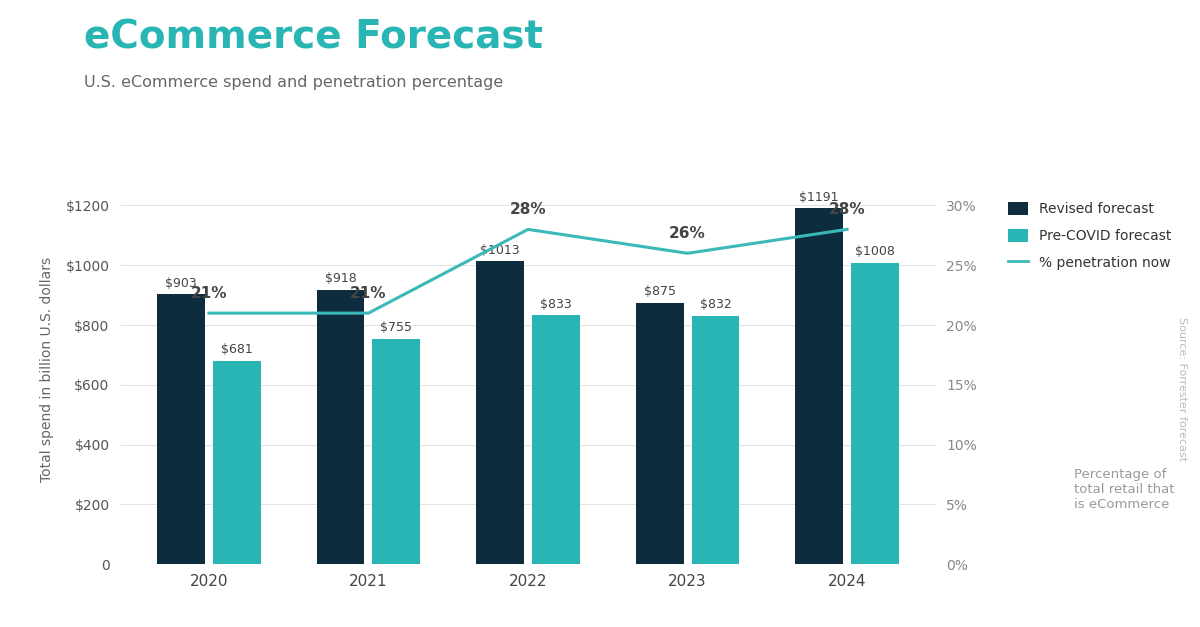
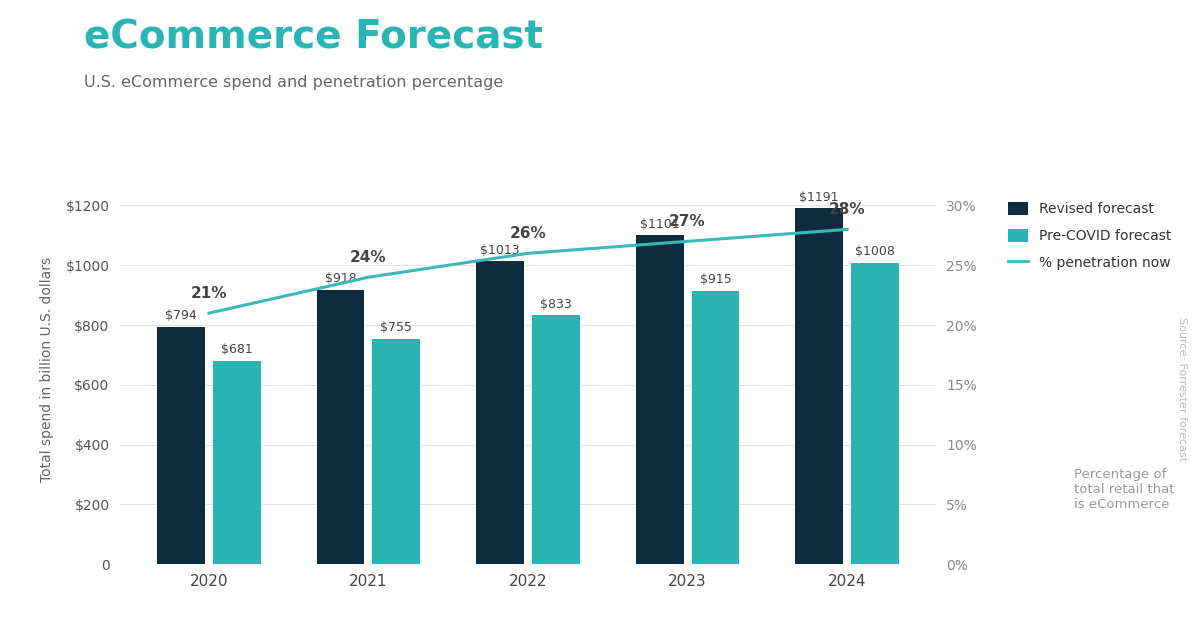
Revised forecast/2020: $903 -> $794
% penetration now/2021: 21% -> 24%
% penetration now/2022: 28% -> 26%
Revised forecast/2023: $875 -> $1101
% penetration now/2023: 26% -> 27%
Pre-COVID forecast/2023: $832 -> $915
